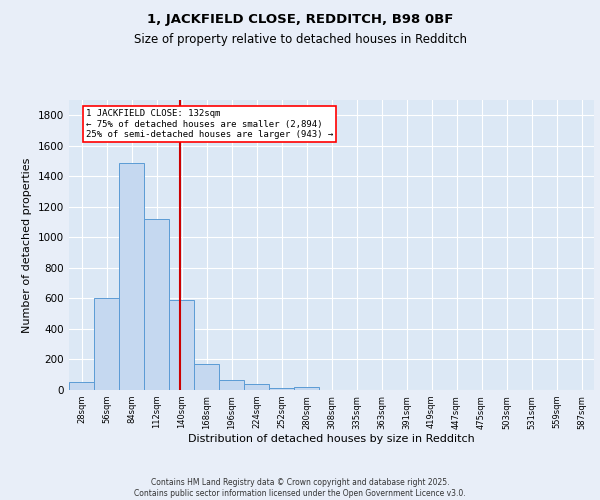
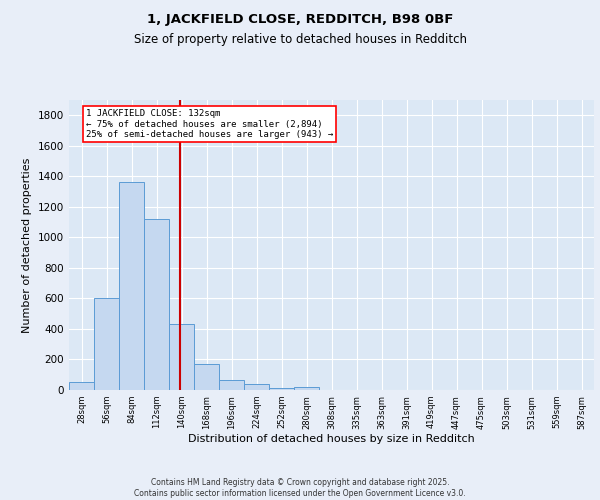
84sqm: 1490 -> 1360
140sqm: 590 -> 430
